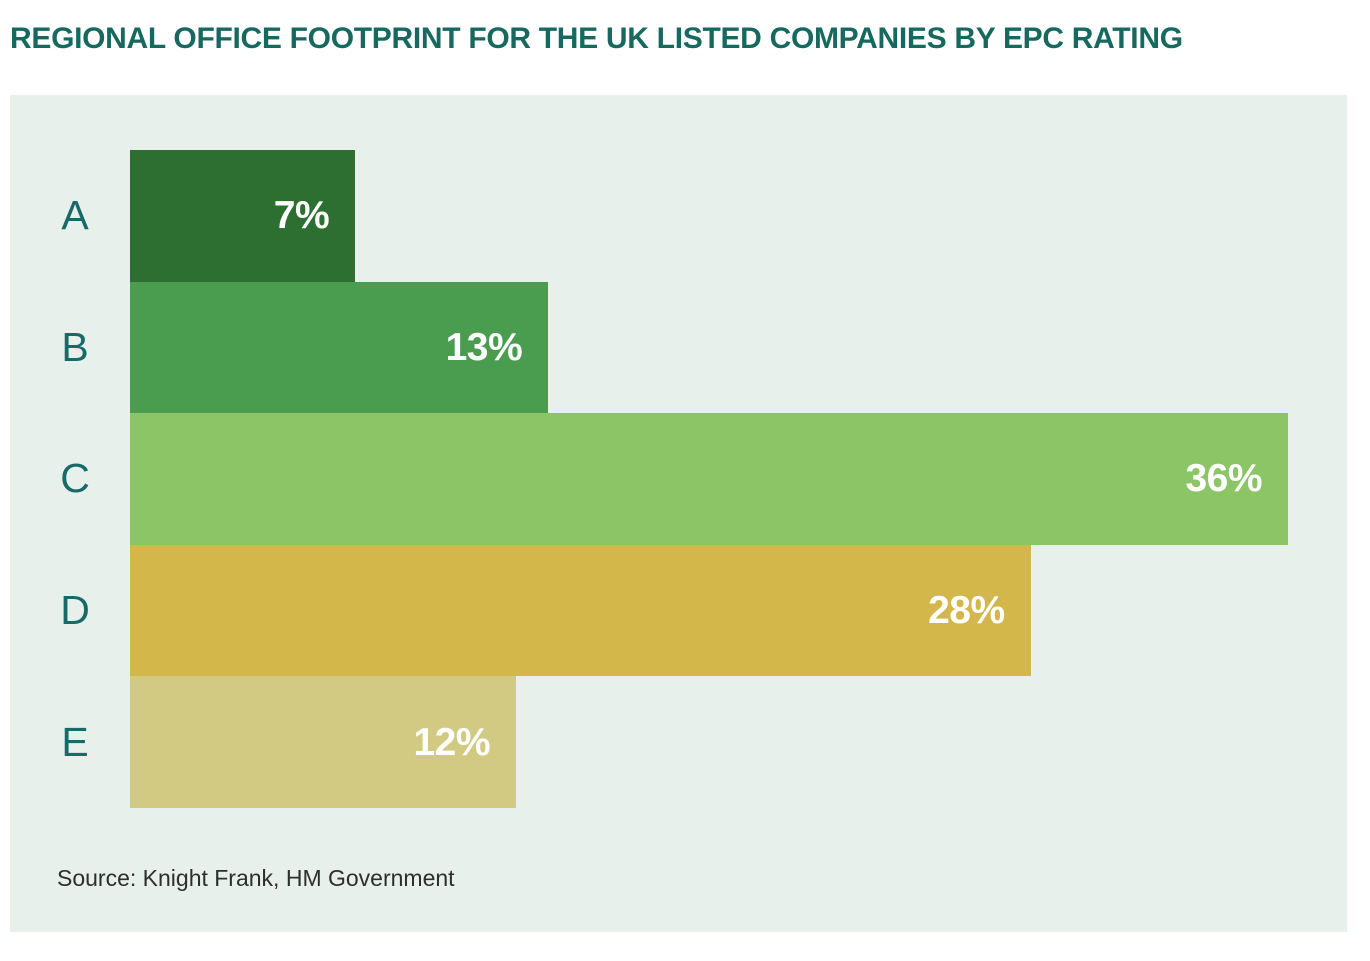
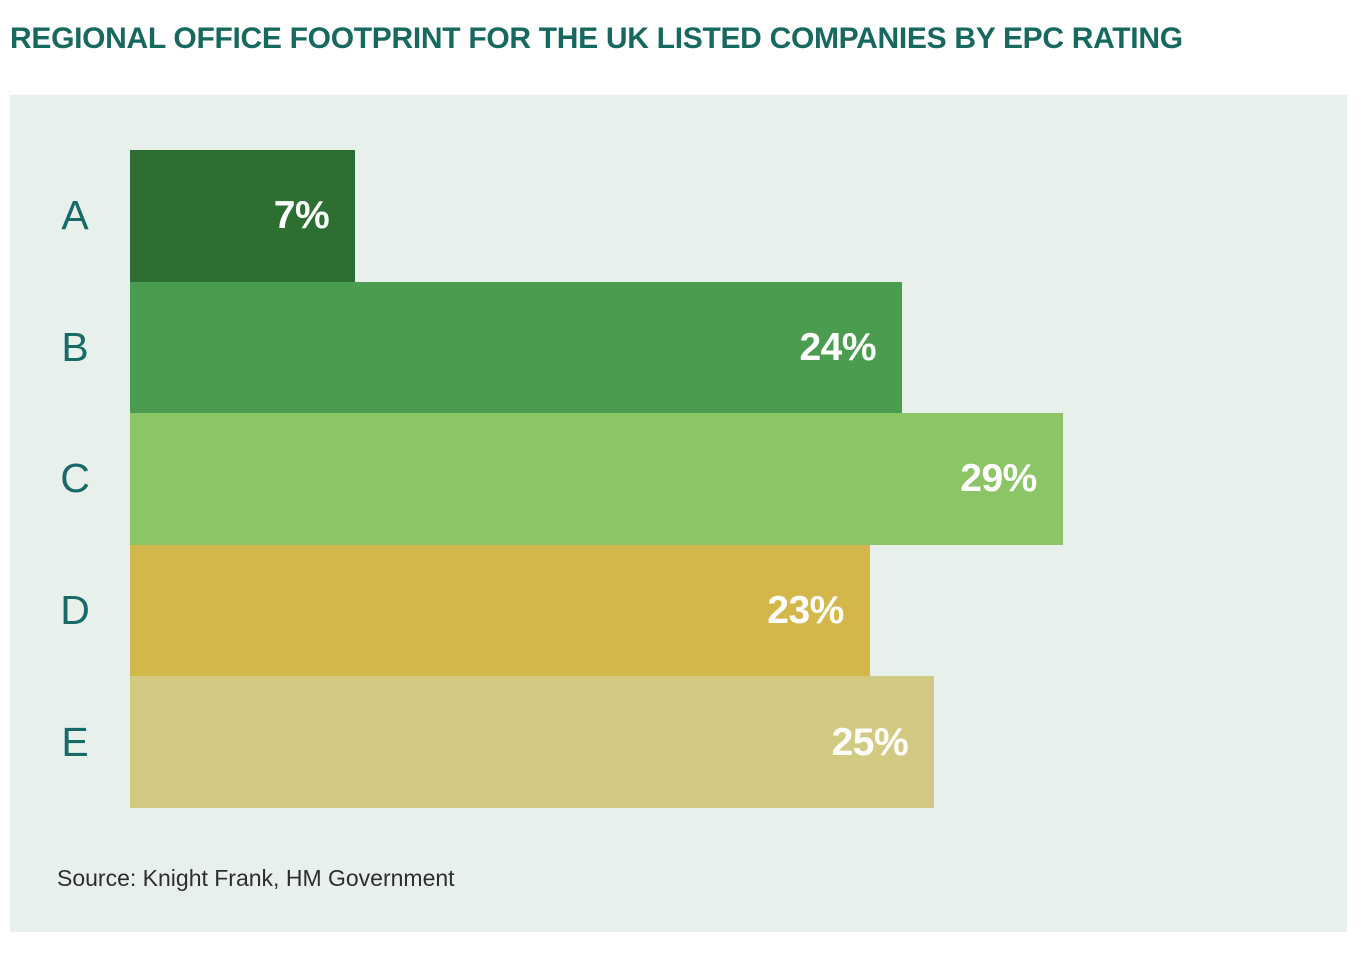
B: 13% -> 24%
C: 36% -> 29%
D: 28% -> 23%
E: 12% -> 25%
